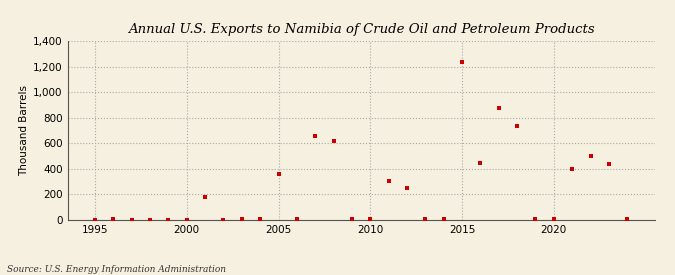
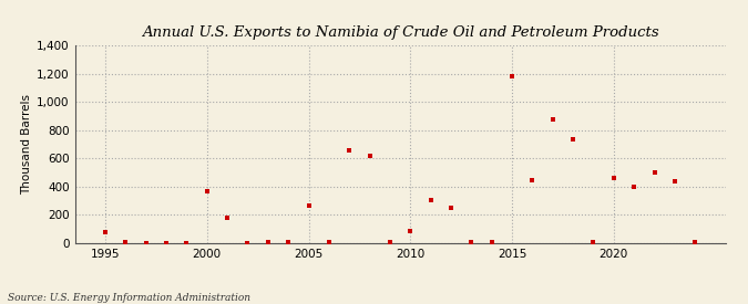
1995: 0 -> 80
2000: 0 -> 370
2005: 360 -> 270
2010: 0 -> 90
2015: 1,240 -> 1,180
2020: 0 -> 460
